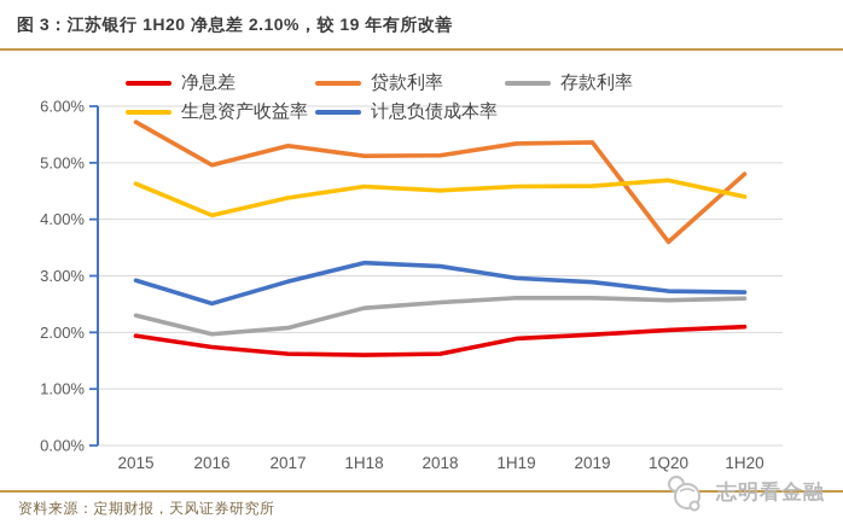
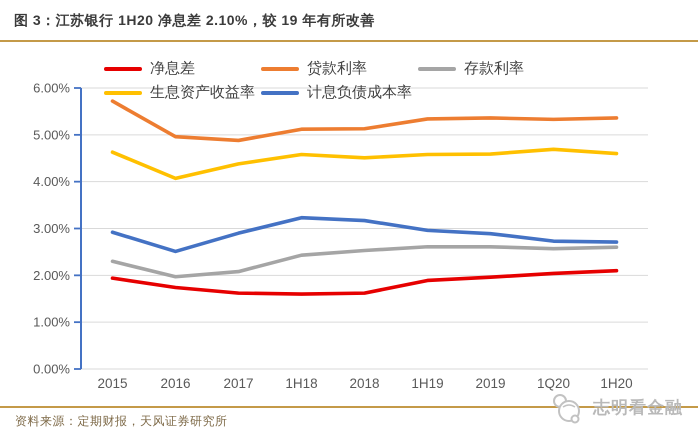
贷款利率/2017: 5.3% -> 4.9%
贷款利率/1Q20: 3.6% -> 5.3%
贷款利率/1H20: 4.8% -> 5.4%
生息资产收益率/1H20: 4.4% -> 4.6%
